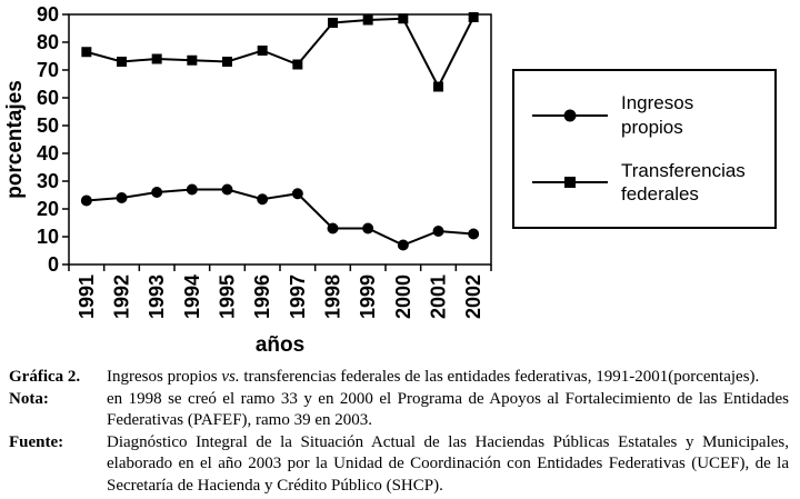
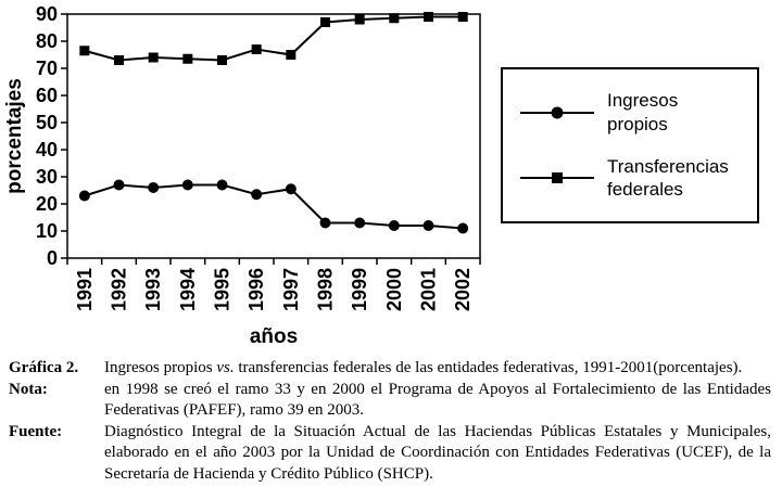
Ingresos propios/1992: 24 -> 27
Transferencias federales/1997: 72 -> 75
Ingresos propios/2000: 7 -> 12
Transferencias federales/2001: 64 -> 89
